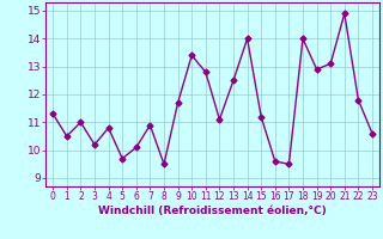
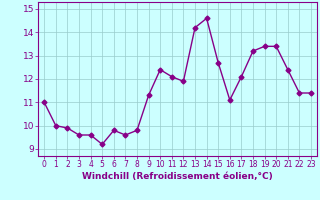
0: 11.3 -> 11.0
1: 10.5 -> 10.0
2: 11.0 -> 9.9
3: 10.2 -> 9.6
4: 10.8 -> 9.6
5: 9.7 -> 9.2
6: 10.1 -> 9.8
7: 10.9 -> 9.6
8: 9.5 -> 9.8
9: 11.7 -> 11.3
10: 13.4 -> 12.4
11: 12.8 -> 12.1
12: 11.1 -> 11.9
13: 12.5 -> 14.2
14: 14.0 -> 14.6
15: 11.2 -> 12.7
16: 9.6 -> 11.1
17: 9.5 -> 12.1
18: 14.0 -> 13.2
19: 12.9 -> 13.4
20: 13.1 -> 13.4
21: 14.9 -> 12.4
22: 11.8 -> 11.4
23: 10.6 -> 11.4
